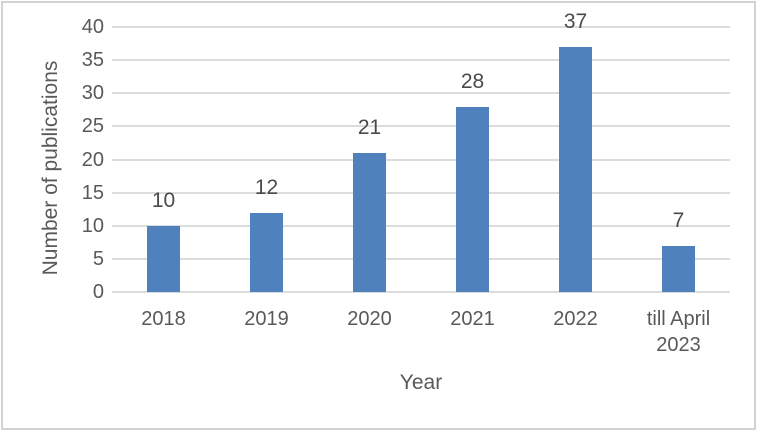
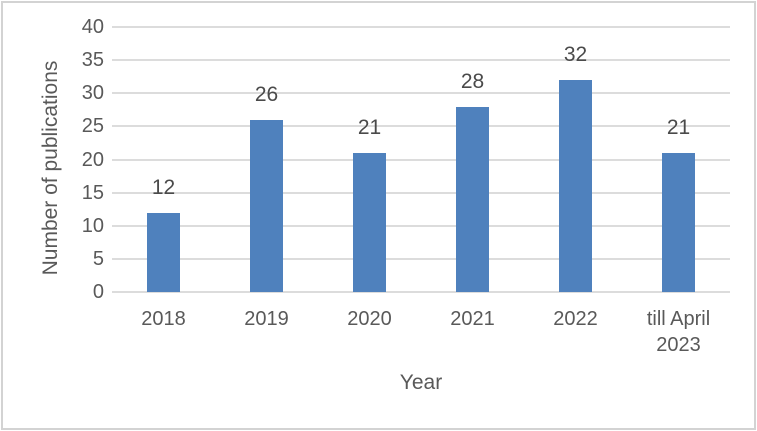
2018: 10 -> 12
2019: 12 -> 26
2022: 37 -> 32
till April 2023: 7 -> 21
